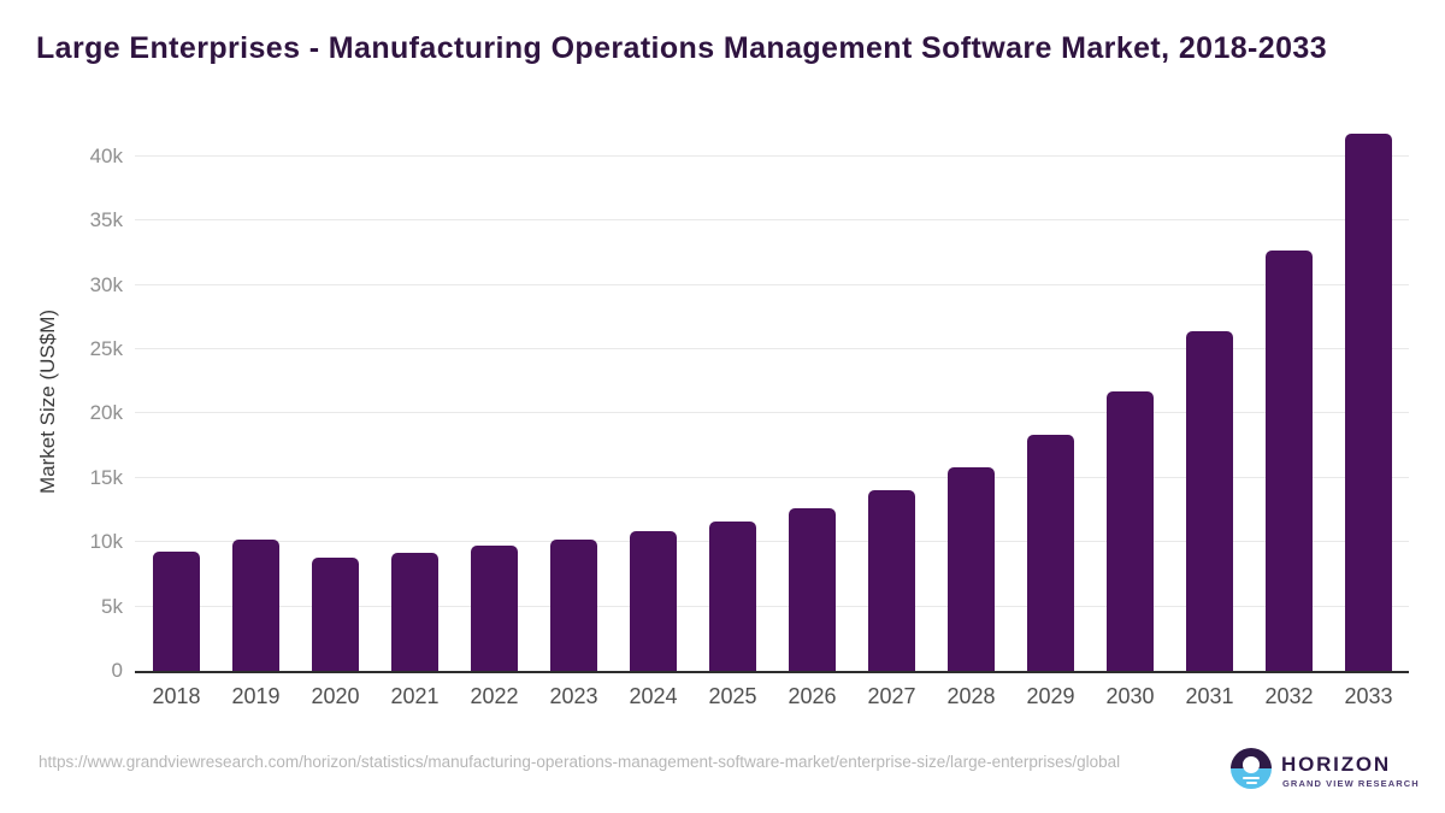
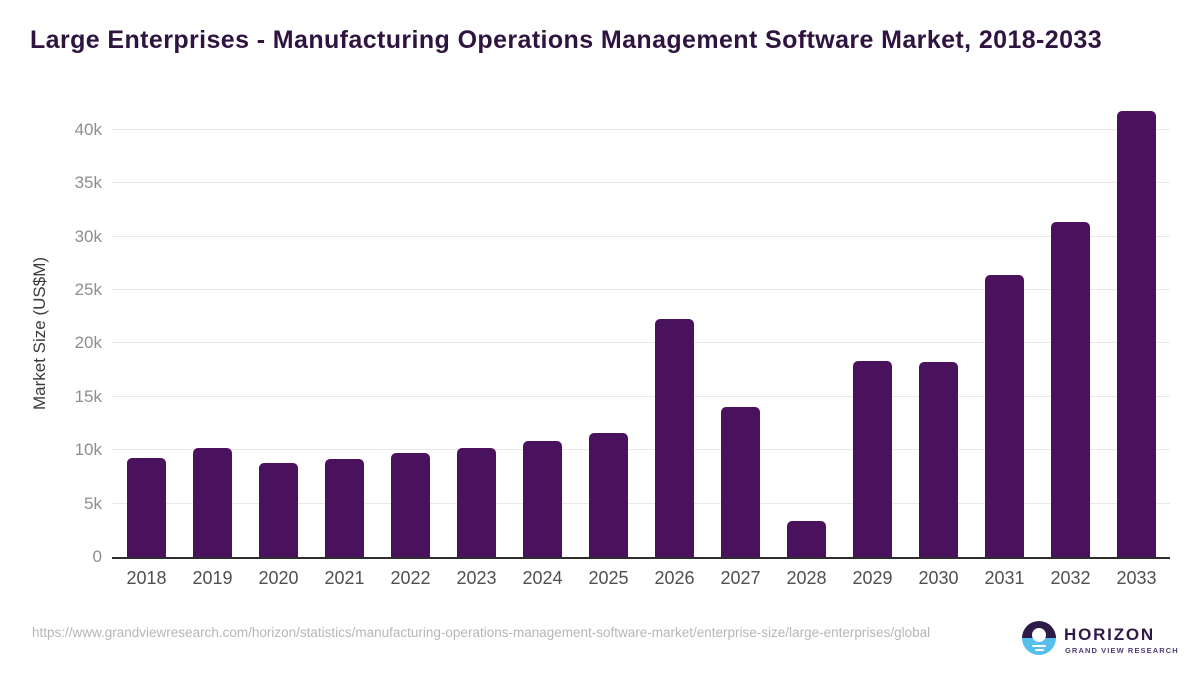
2026: 12.6k -> 22.3k
2028: 15.8k -> 3.4k
2030: 21.7k -> 18.3k
2032: 32.7k -> 31.4k
